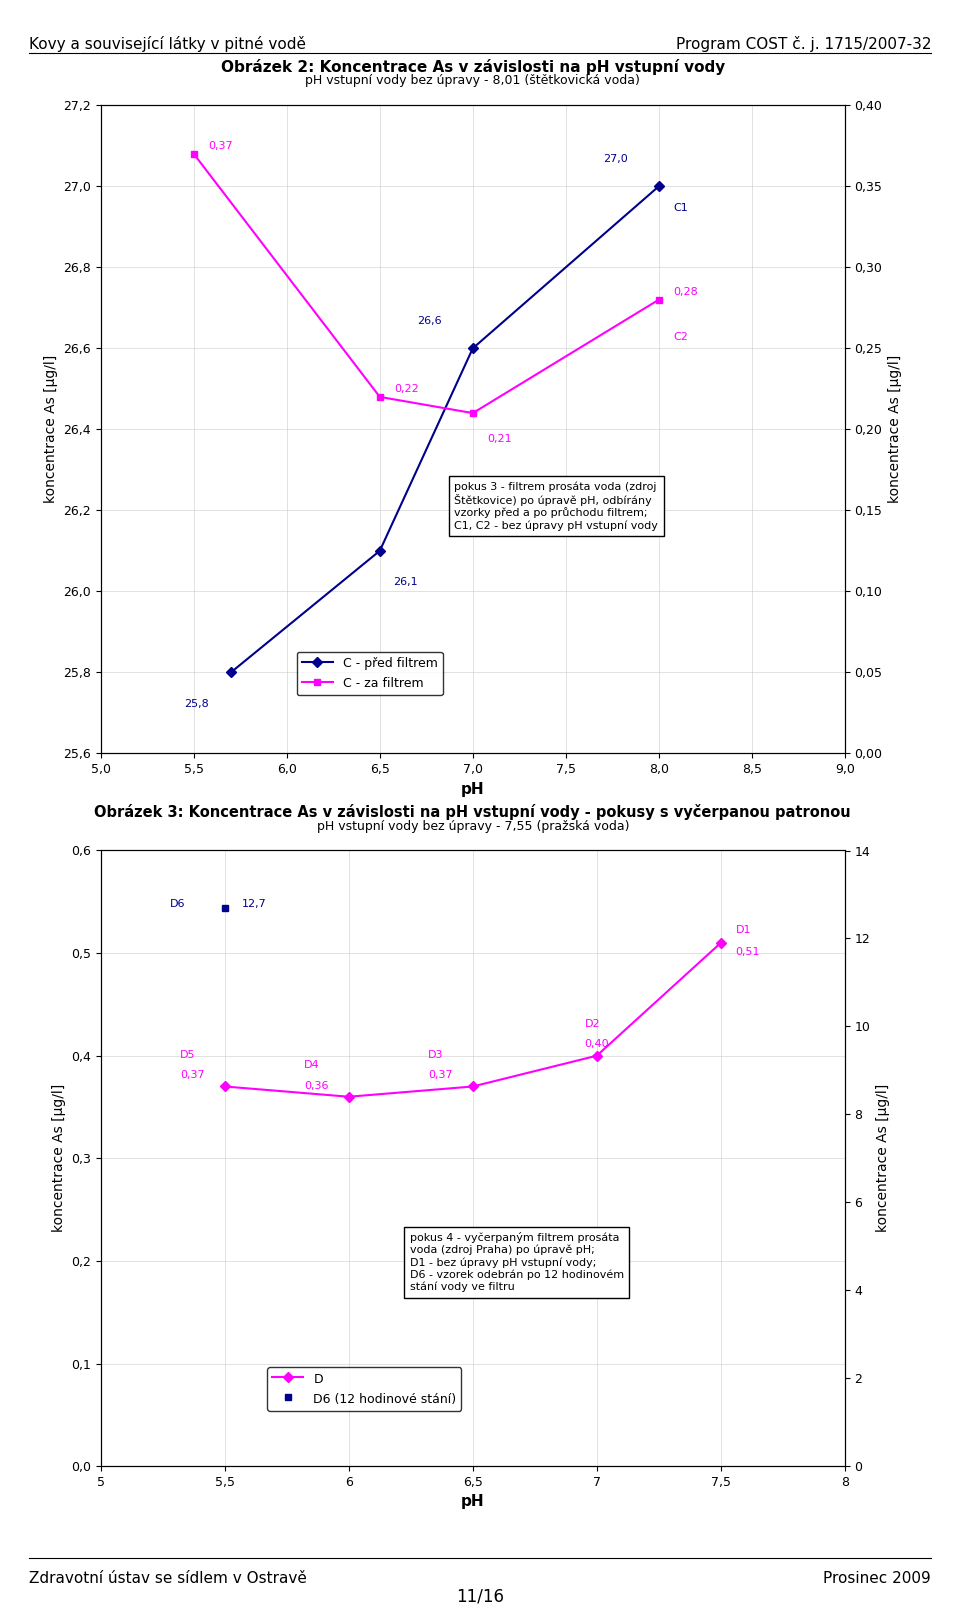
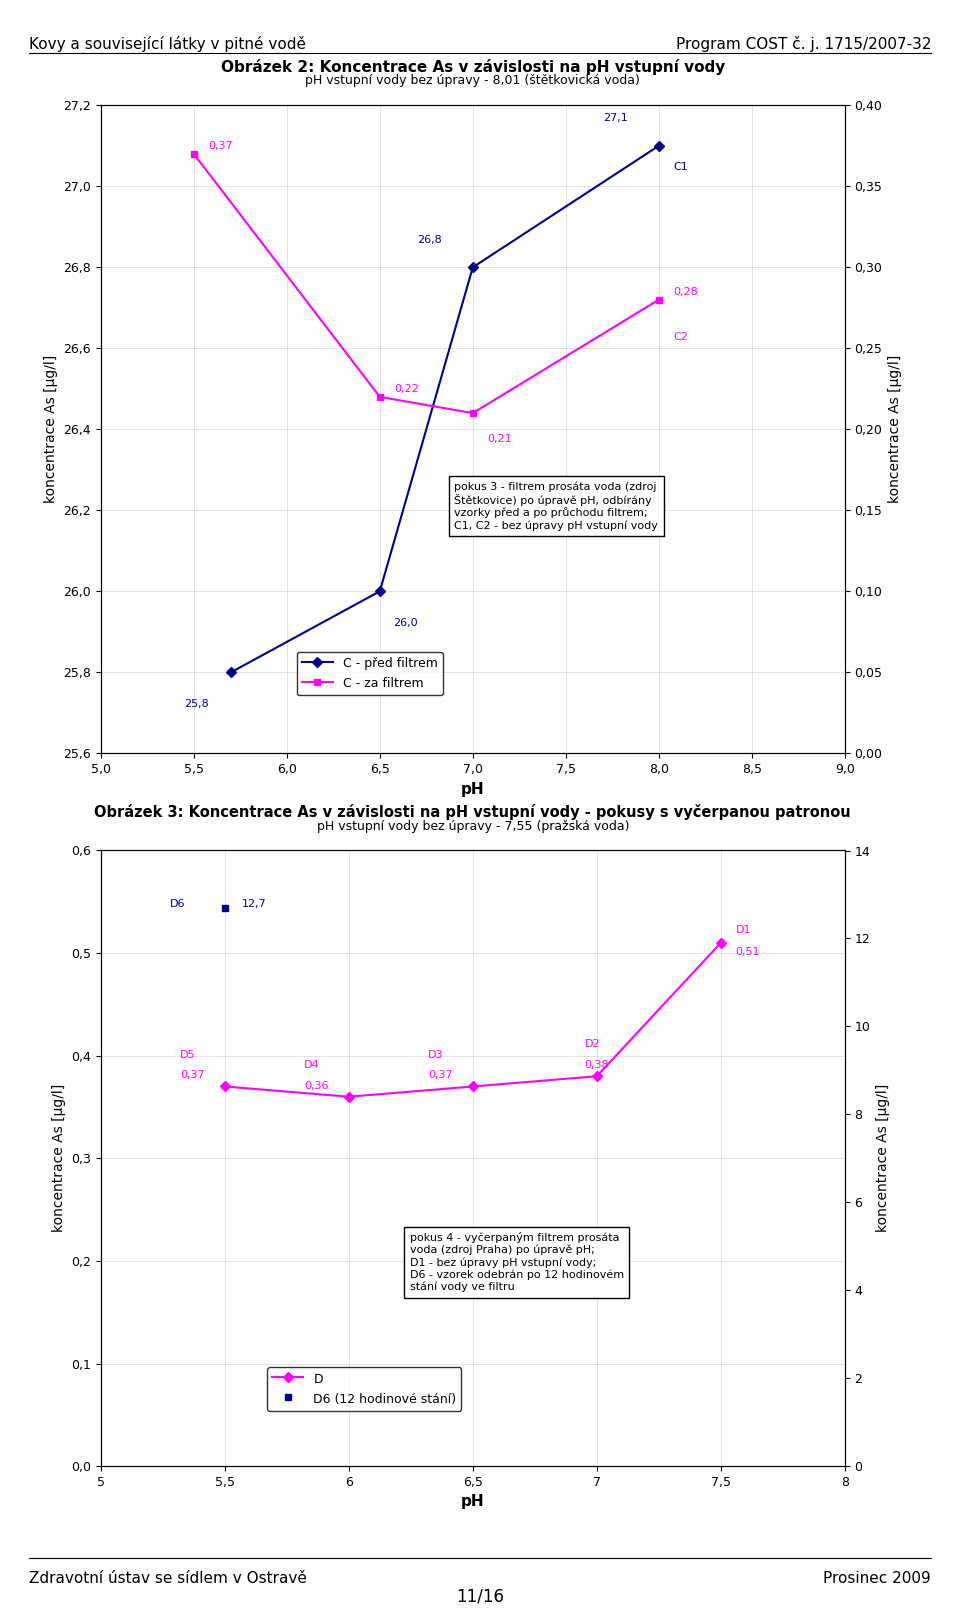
Obrázek 2: Koncentrace As v závislosti na pH vstupní vody/C - před filtrem/6,5: 26,1 -> 26,0
Obrázek 2: Koncentrace As v závislosti na pH vstupní vody/C - před filtrem/7,0: 26,6 -> 26,8
Obrázek 2: Koncentrace As v závislosti na pH vstupní vody/C - před filtrem/8,0: 27,0 -> 27,1
7: 0,40 -> 0,38
